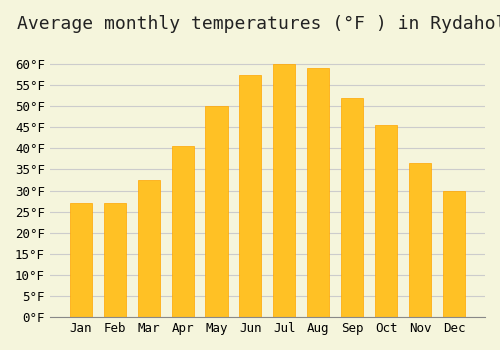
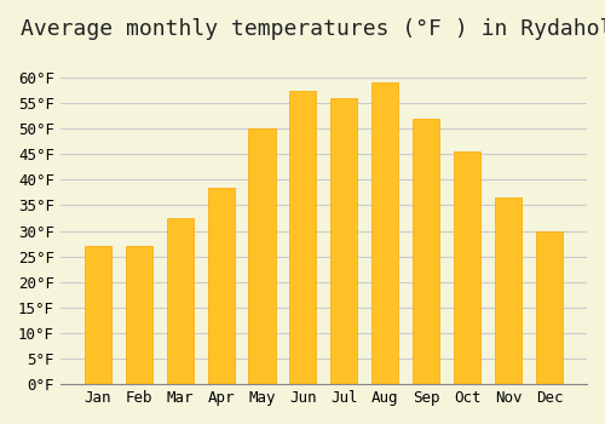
Apr: 40.5°F -> 38.5°F
Jul: 60.0°F -> 56.0°F
